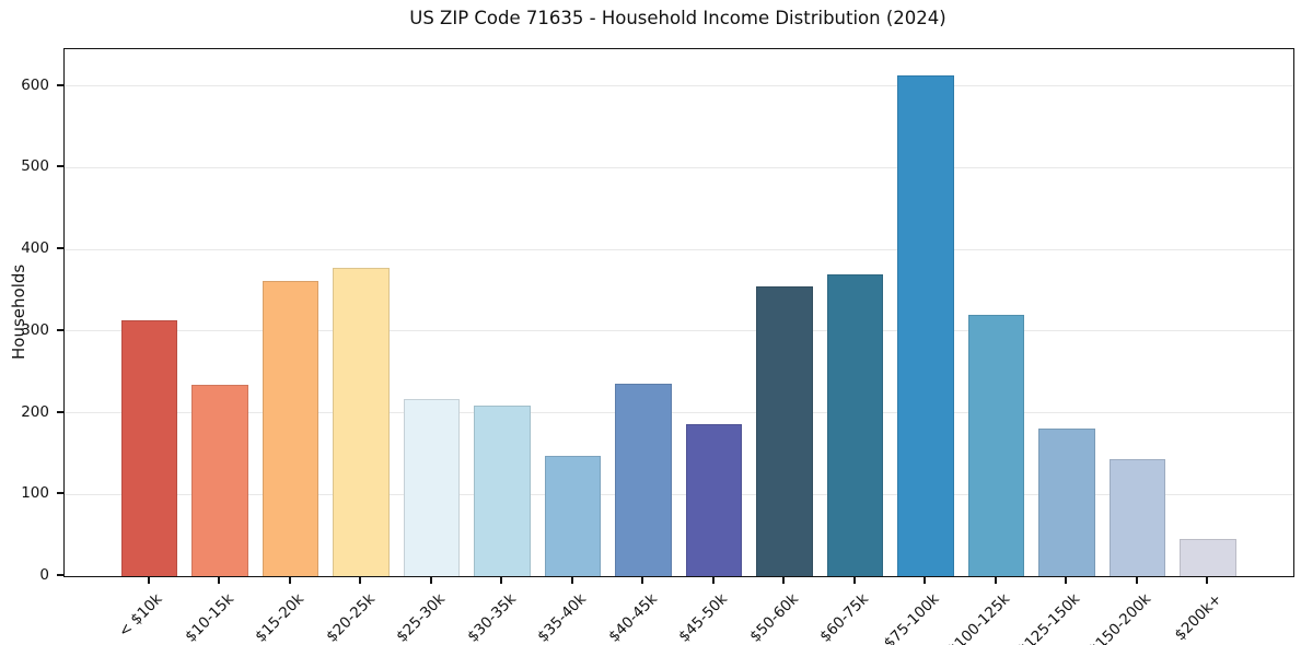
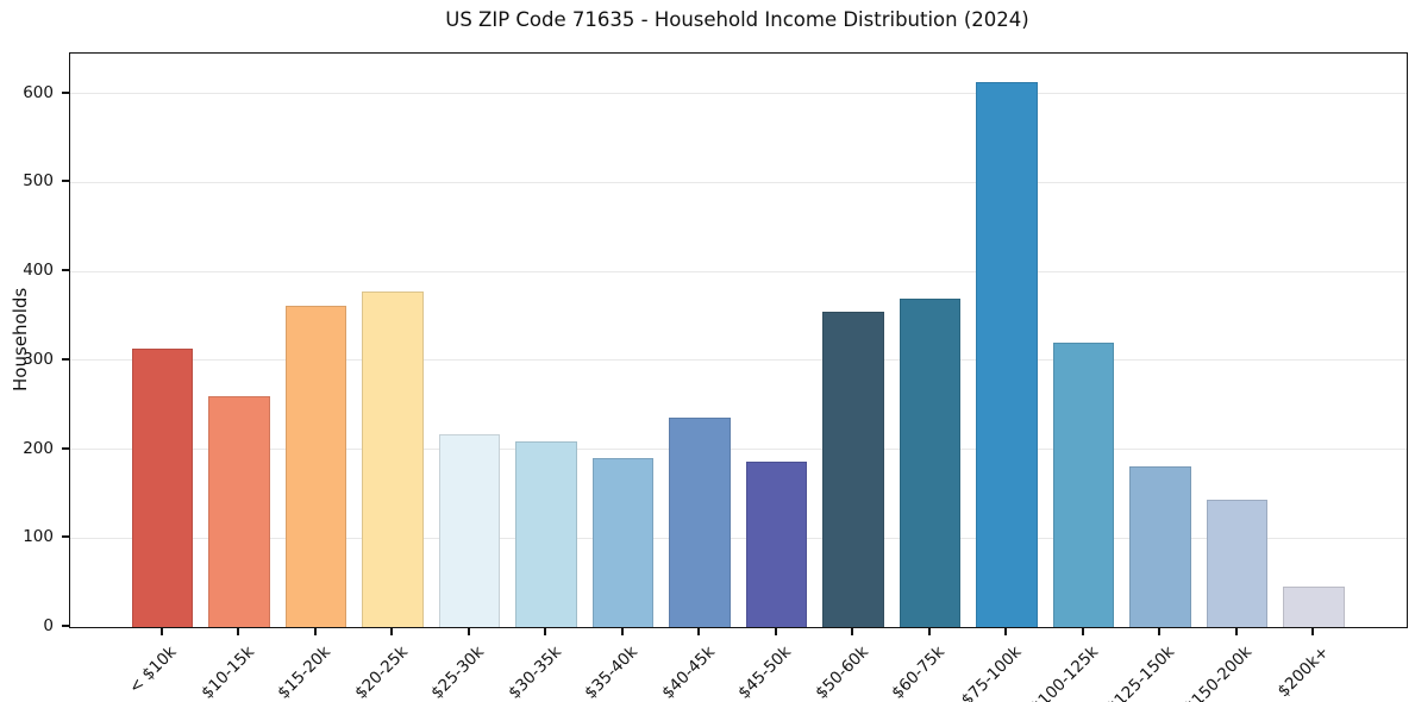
$10-15k: 230 -> 260
$35-40k: 150 -> 190
